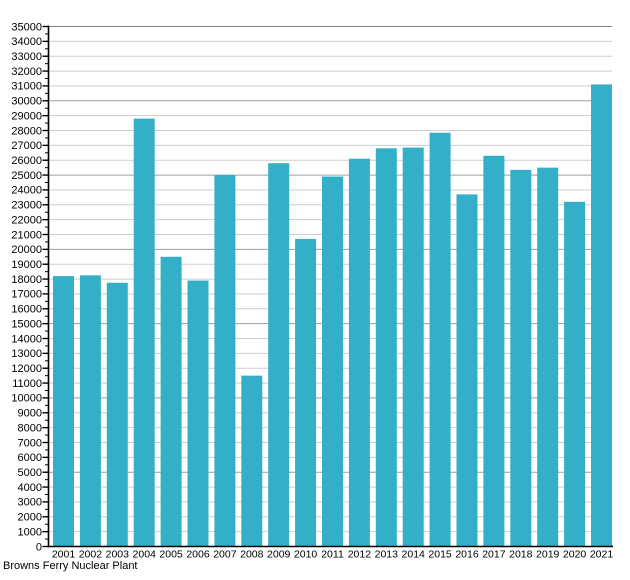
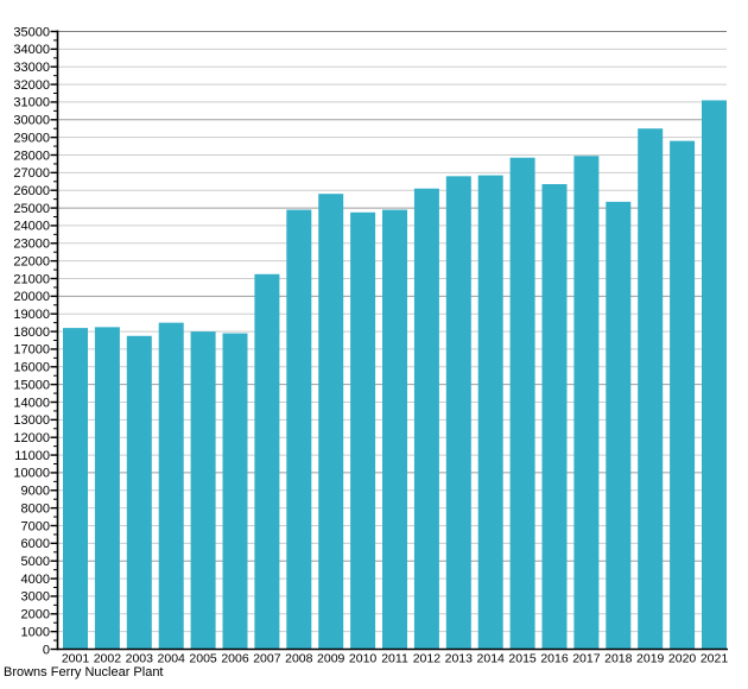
2004: 28800 -> 18500
2005: 19500 -> 18000
2007: 25000 -> 21200
2008: 11500 -> 24900
2010: 20700 -> 24800
2016: 23700 -> 26400
2017: 26300 -> 28000
2019: 25500 -> 29500
2020: 23200 -> 28800
